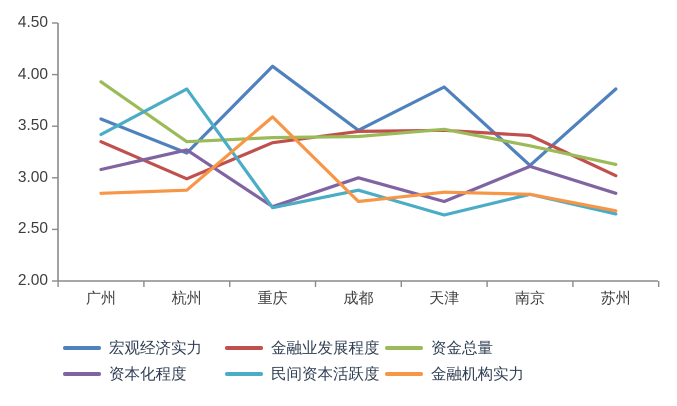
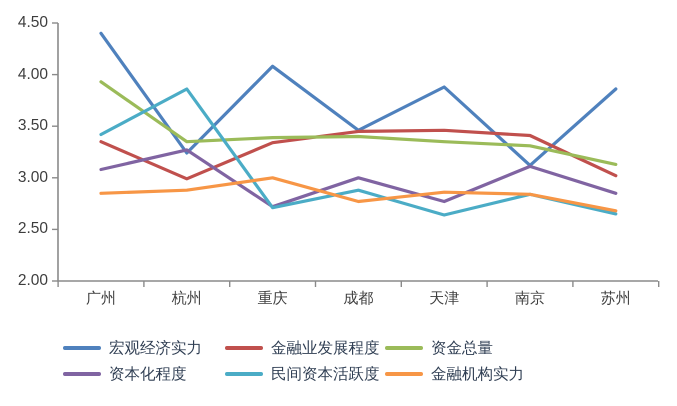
宏观经济实力/广州: 3.57 -> 4.40
金融机构实力/重庆: 3.59 -> 3.00
资金总量/天津: 3.47 -> 3.35
